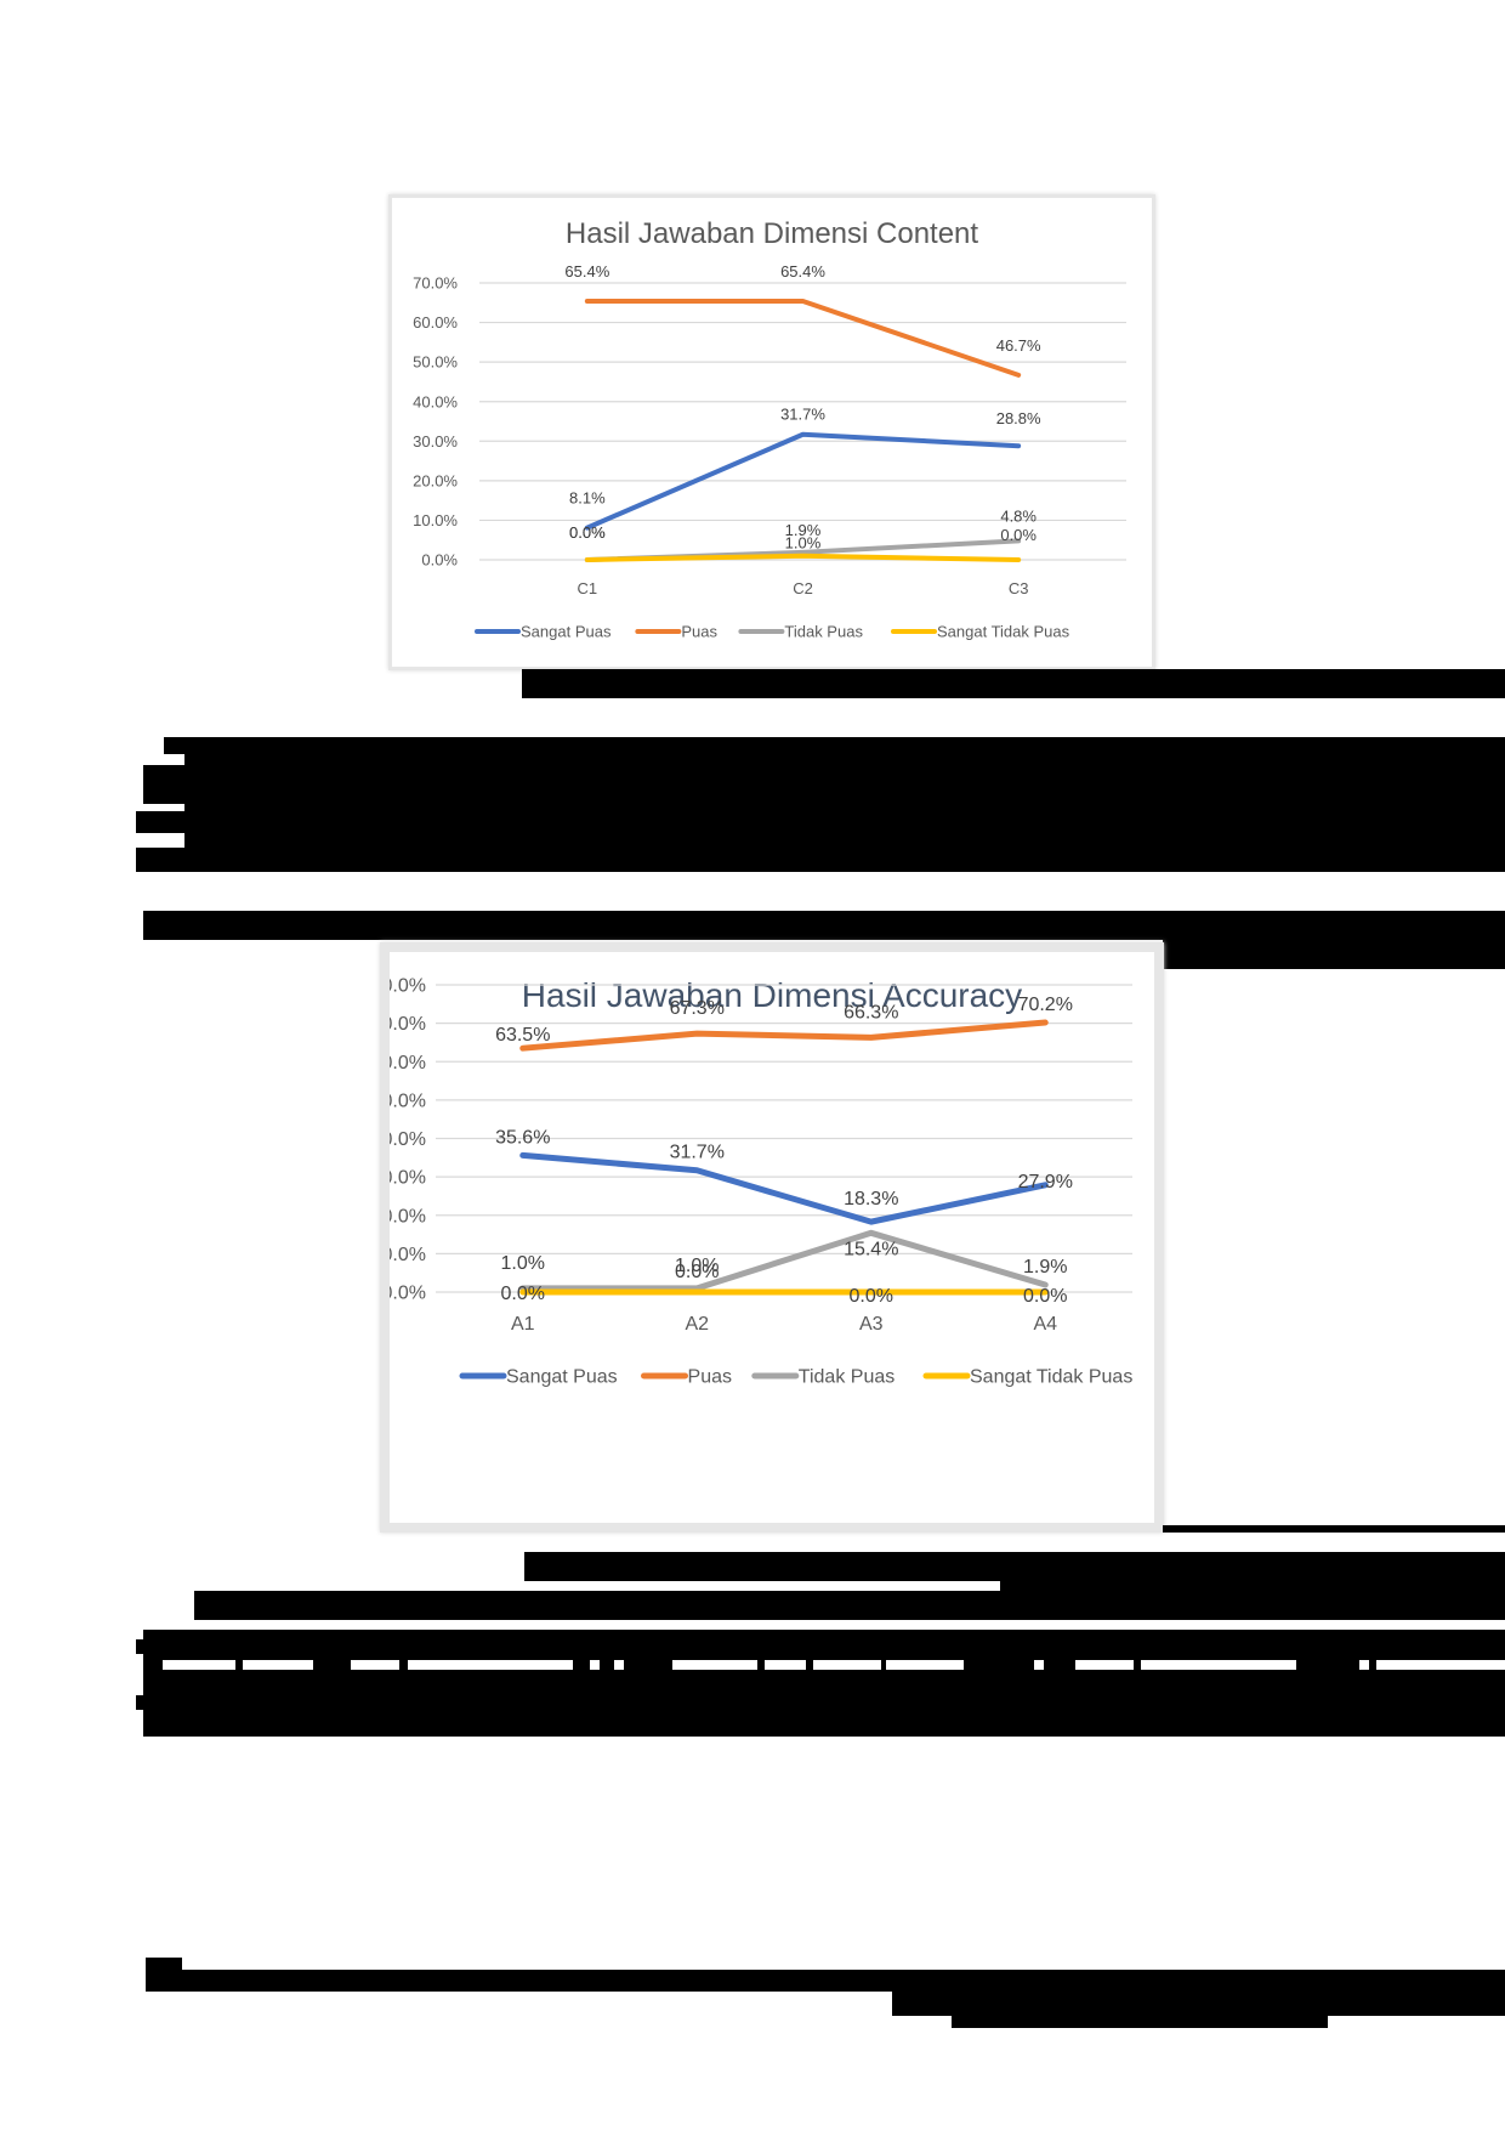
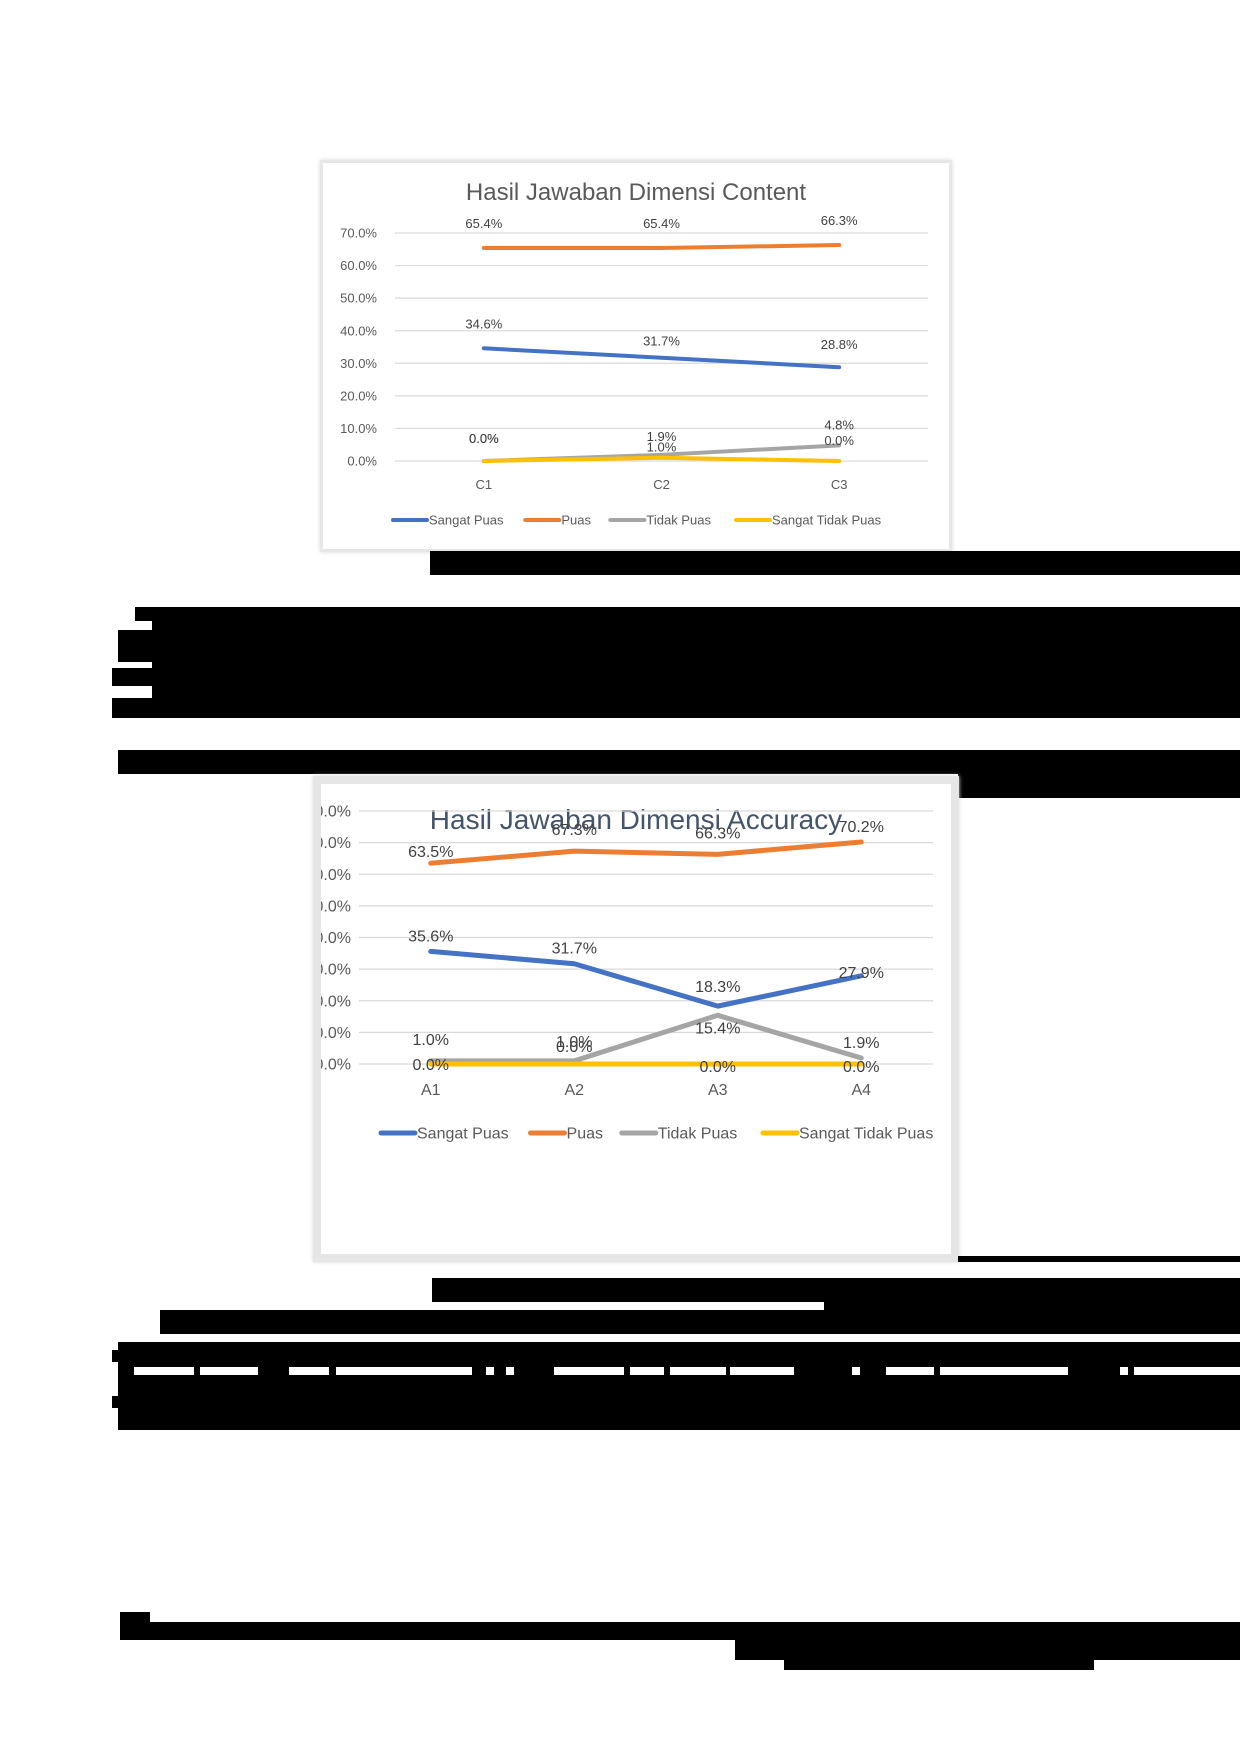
Hasil Jawaban Dimensi Content/Sangat Puas/C1: 8.1% -> 34.6%
Hasil Jawaban Dimensi Content/Puas/C3: 46.7% -> 66.3%
